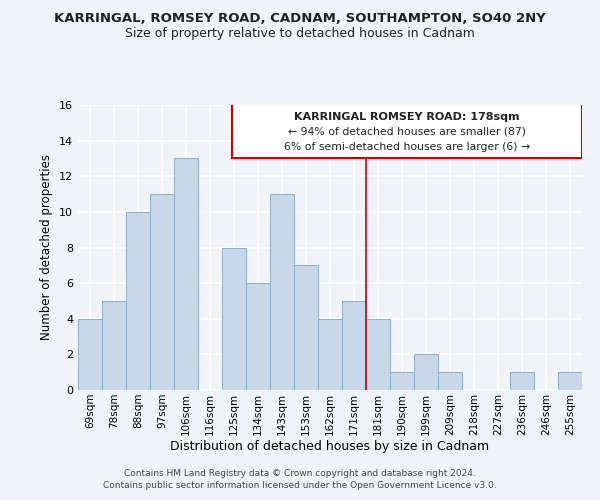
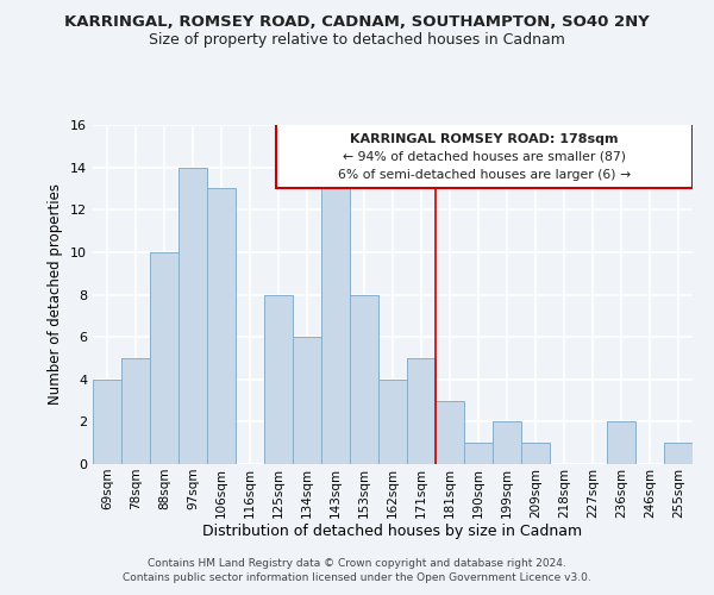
97sqm: 11 -> 14
143sqm: 11 -> 13
153sqm: 7 -> 8
181sqm: 4 -> 3
236sqm: 1 -> 2
